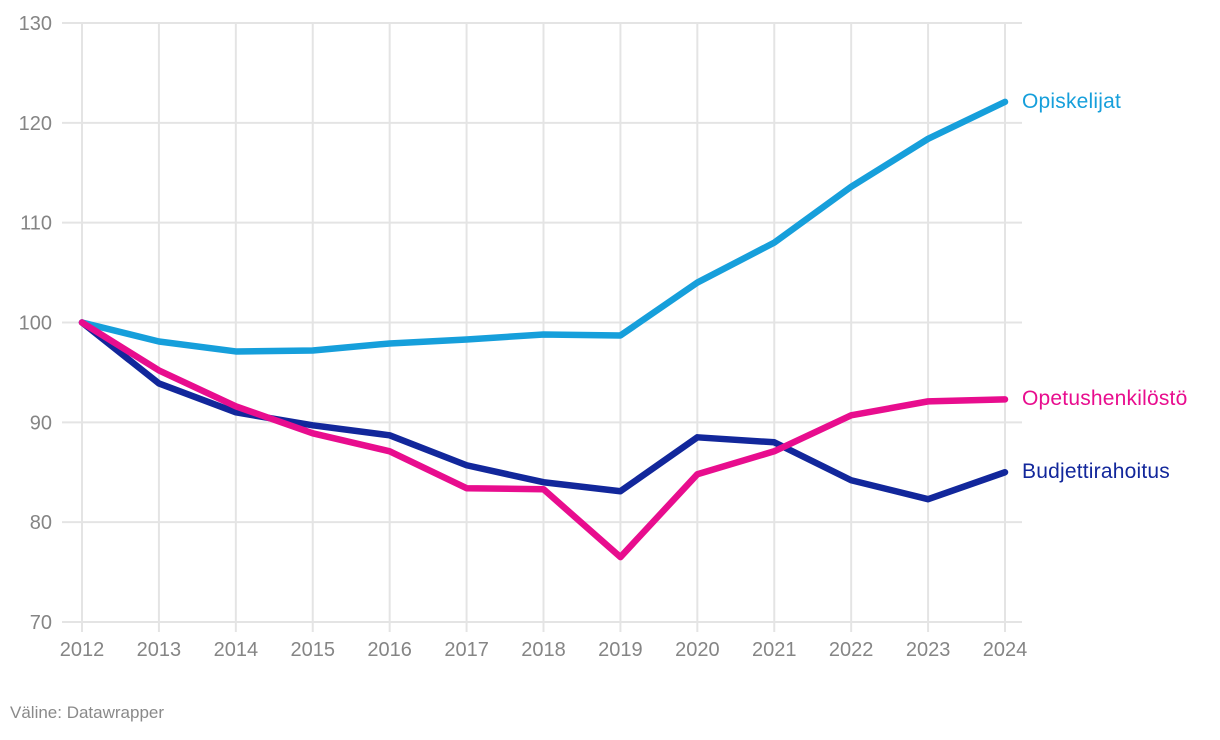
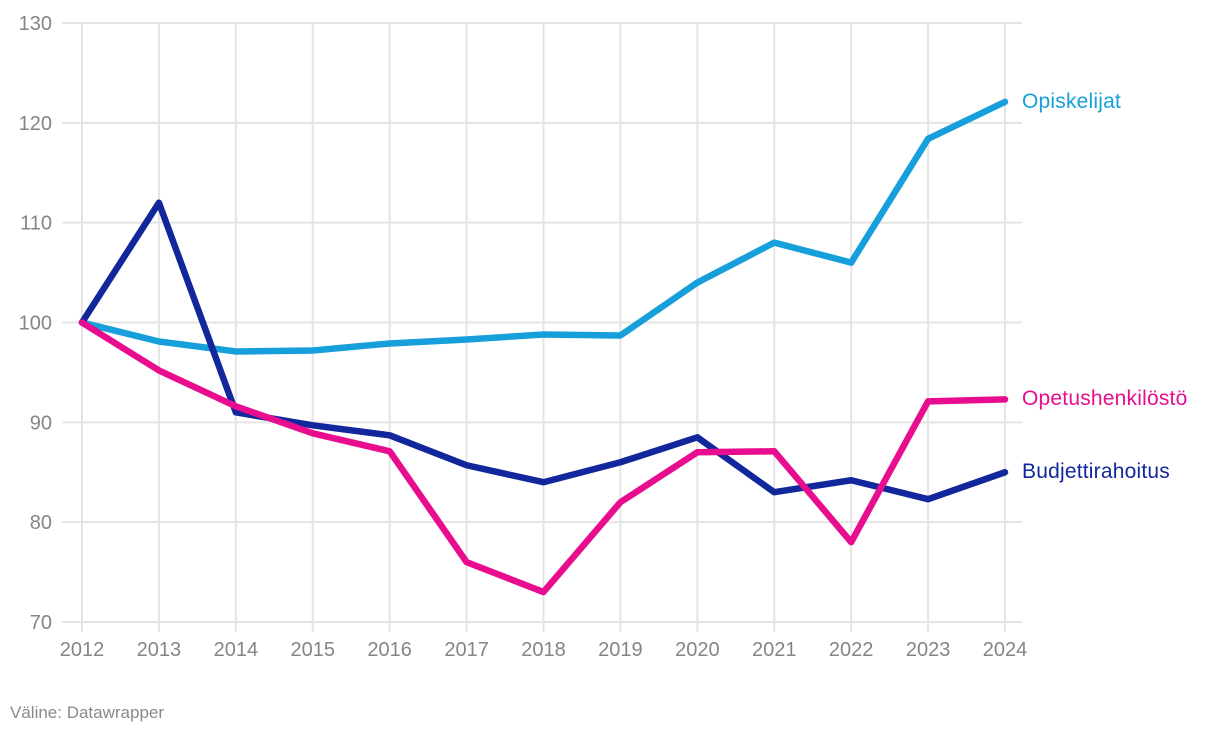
Budjettirahoitus/2013: 94 -> 112
Opetushenkilöstö/2017: 83 -> 76
Opetushenkilöstö/2018: 83 -> 73
Opetushenkilöstö/2019: 76 -> 82
Budjettirahoitus/2019: 83 -> 86
Opetushenkilöstö/2020: 85 -> 87
Budjettirahoitus/2021: 88 -> 83
Opiskelijat/2022: 114 -> 106
Opetushenkilöstö/2022: 91 -> 78
